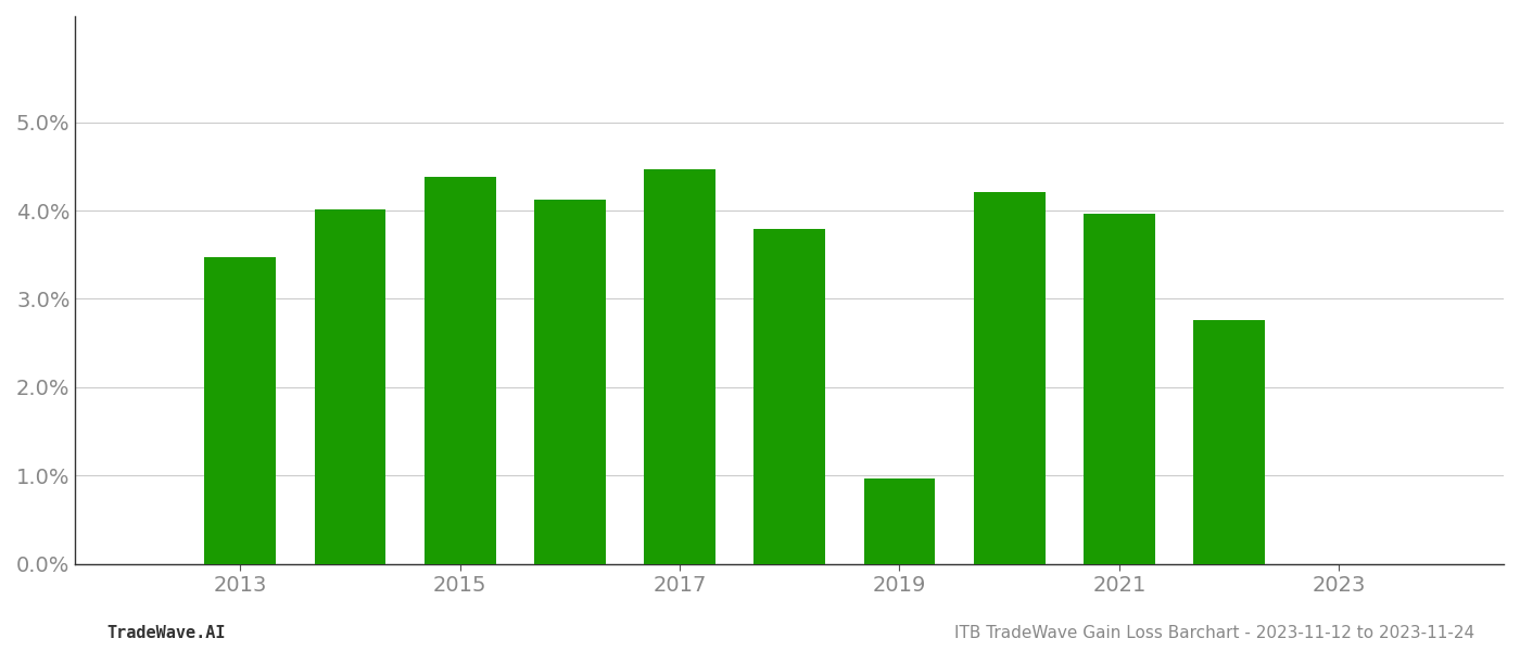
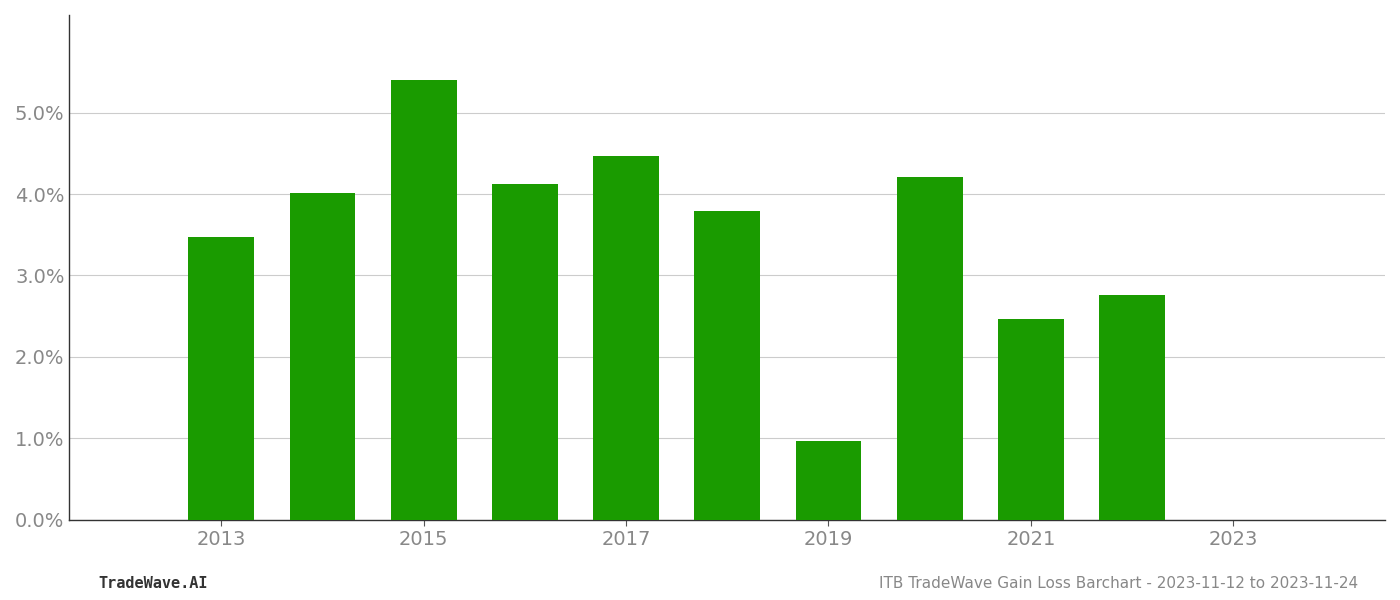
2015: 4.38% -> 5.40%
2021: 3.96% -> 2.47%
